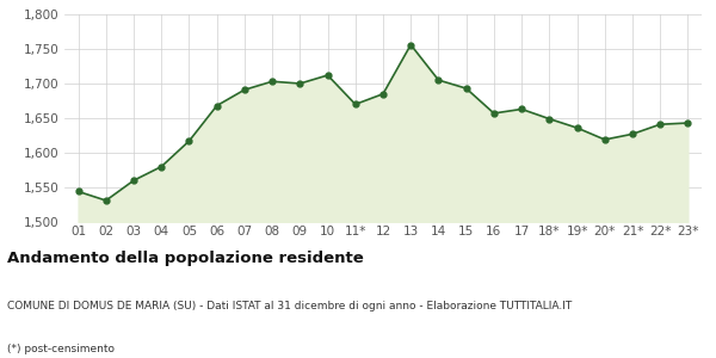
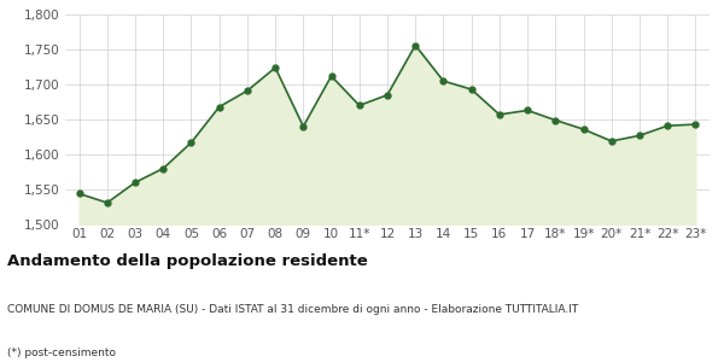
08: 1,703 -> 1,724
09: 1,700 -> 1,640
